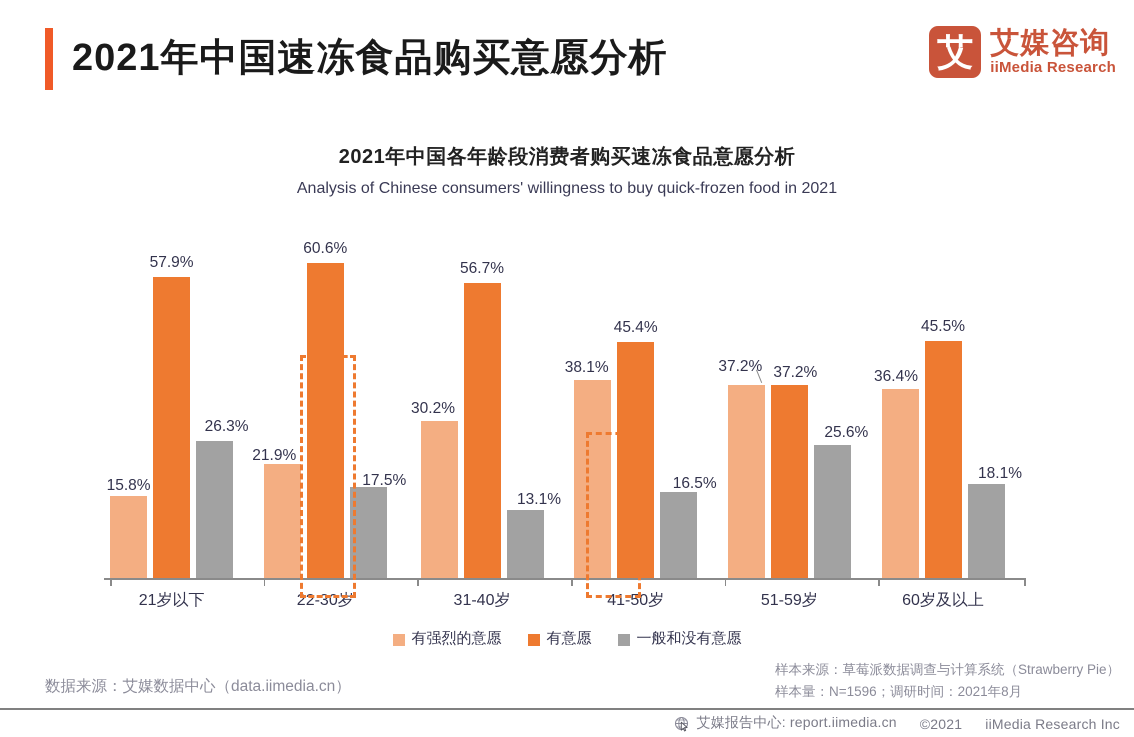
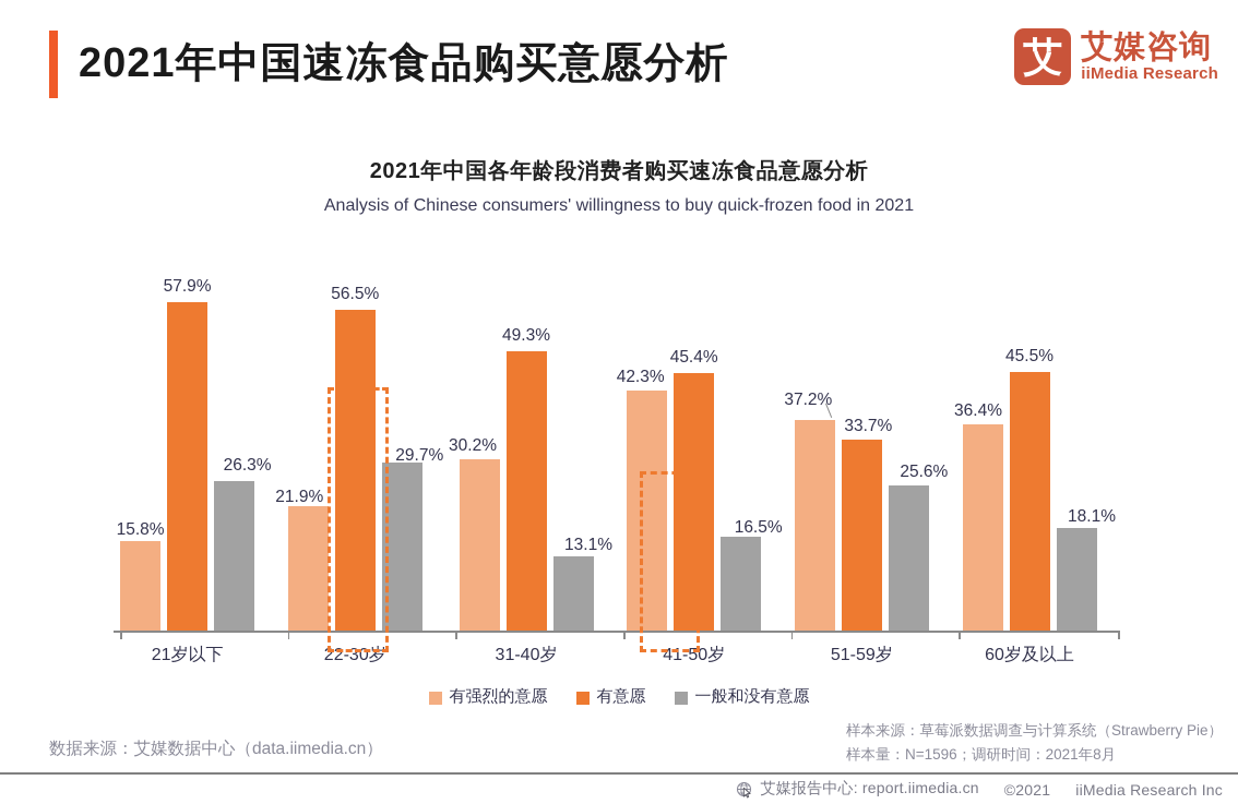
有意愿/22-30岁: 60.6% -> 56.5%
一般和没有意愿/22-30岁: 17.5% -> 29.7%
有意愿/31-40岁: 56.7% -> 49.3%
有强烈的意愿/41-50岁: 38.1% -> 42.3%
有意愿/51-59岁: 37.2% -> 33.7%
